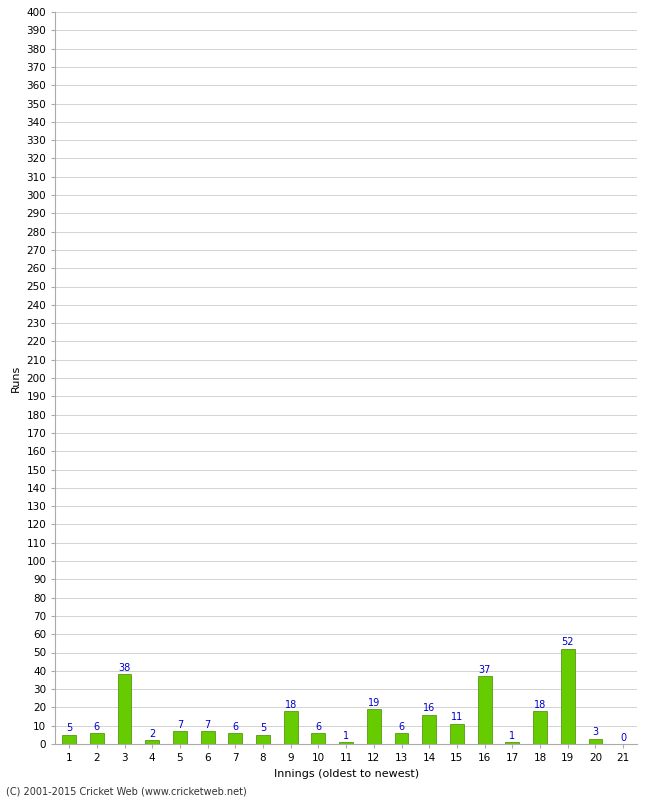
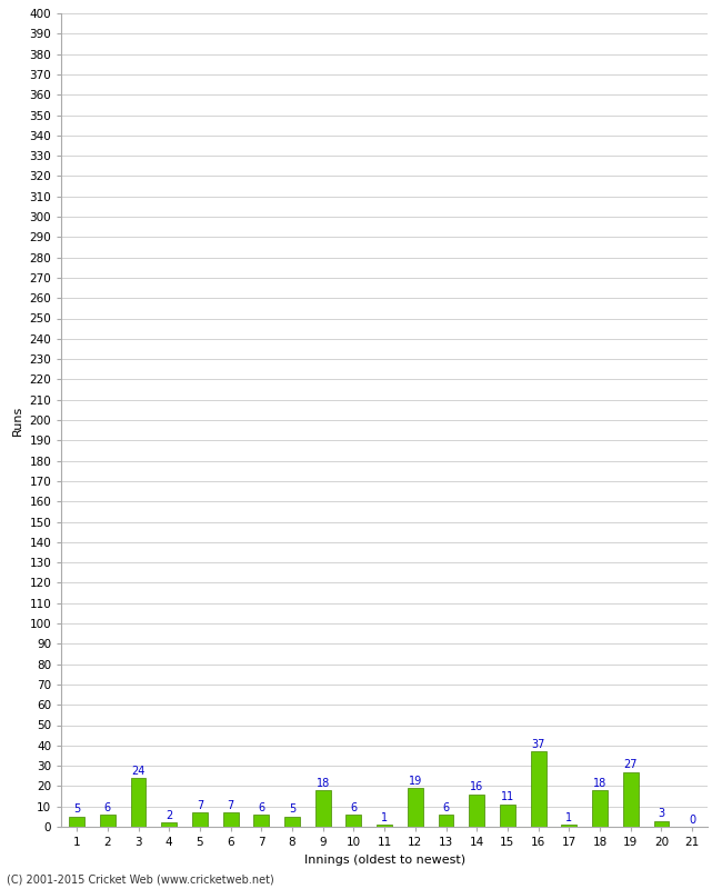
3: 38 -> 24
19: 52 -> 27
